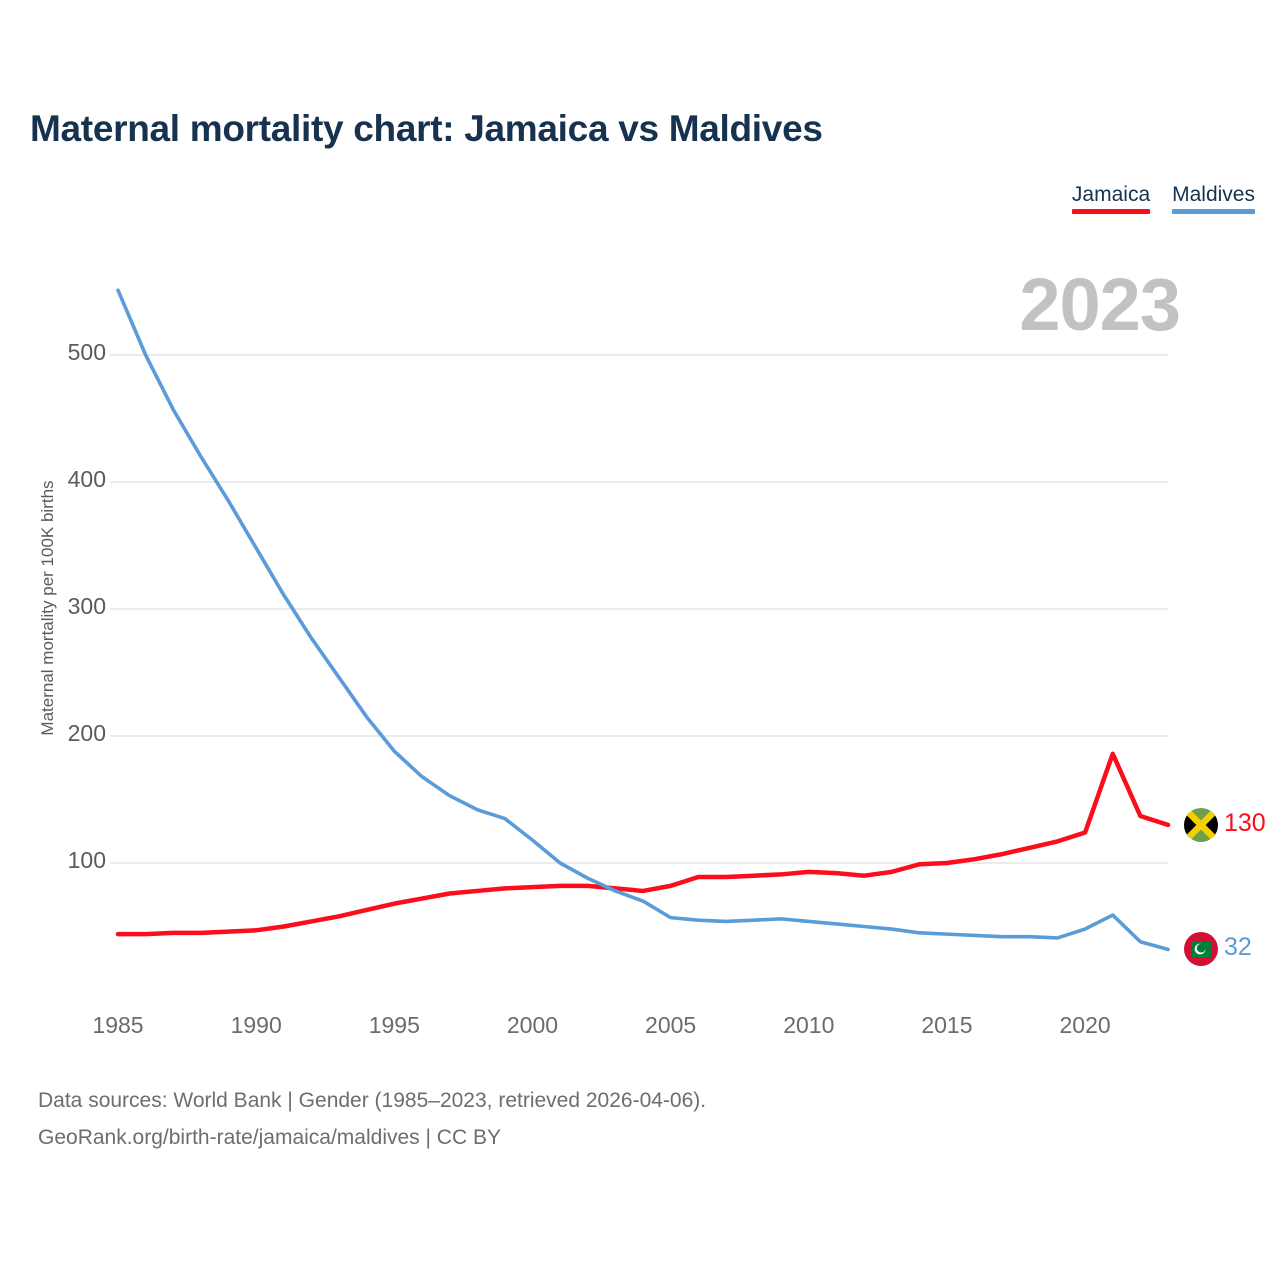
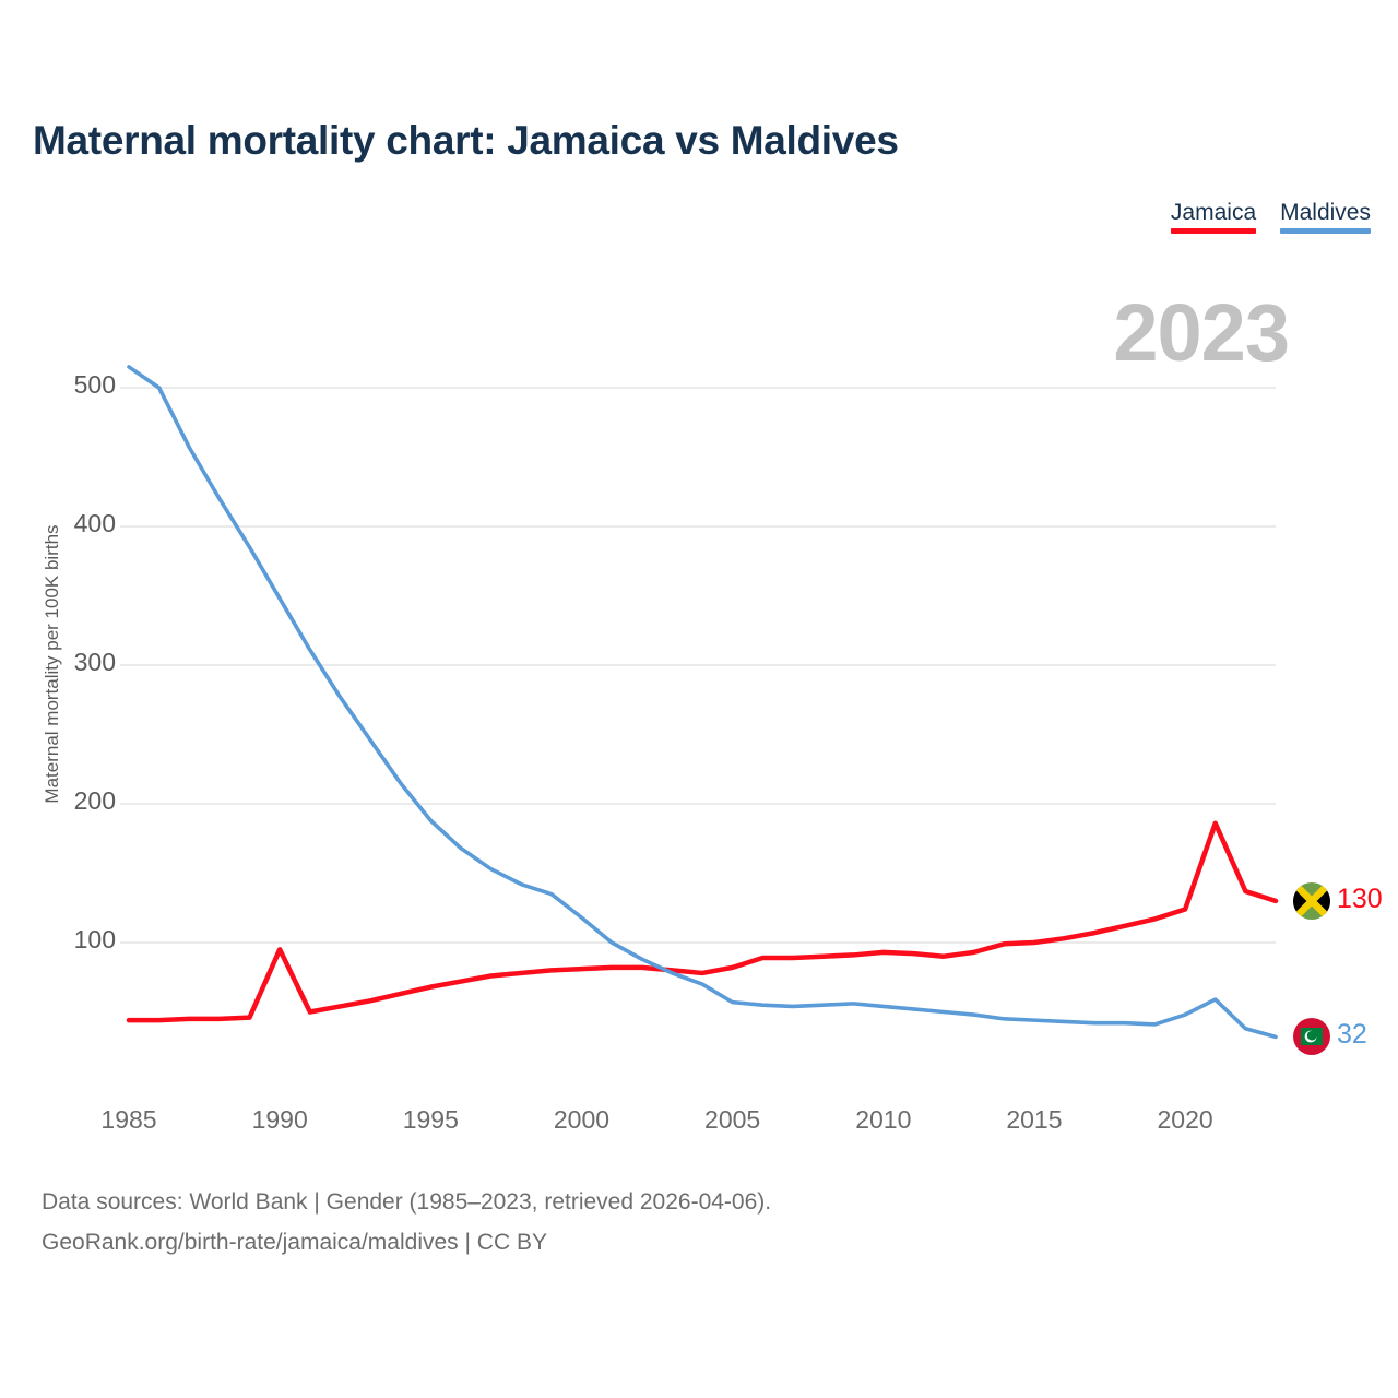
Maldives/1985: 551 -> 515
Jamaica/1990: 47 -> 95
